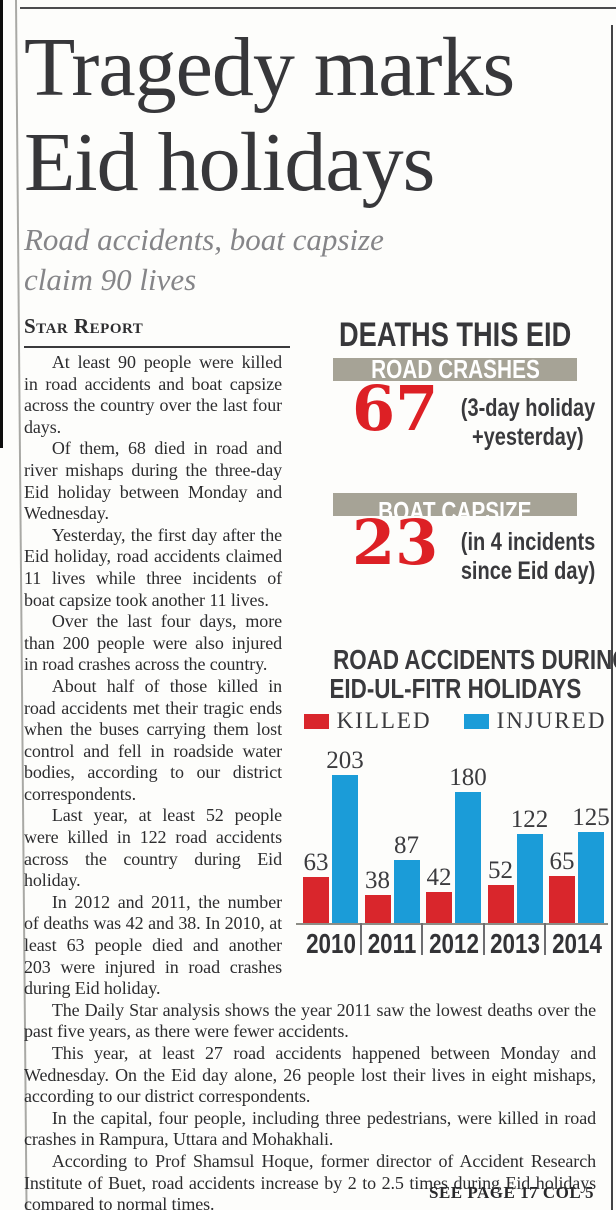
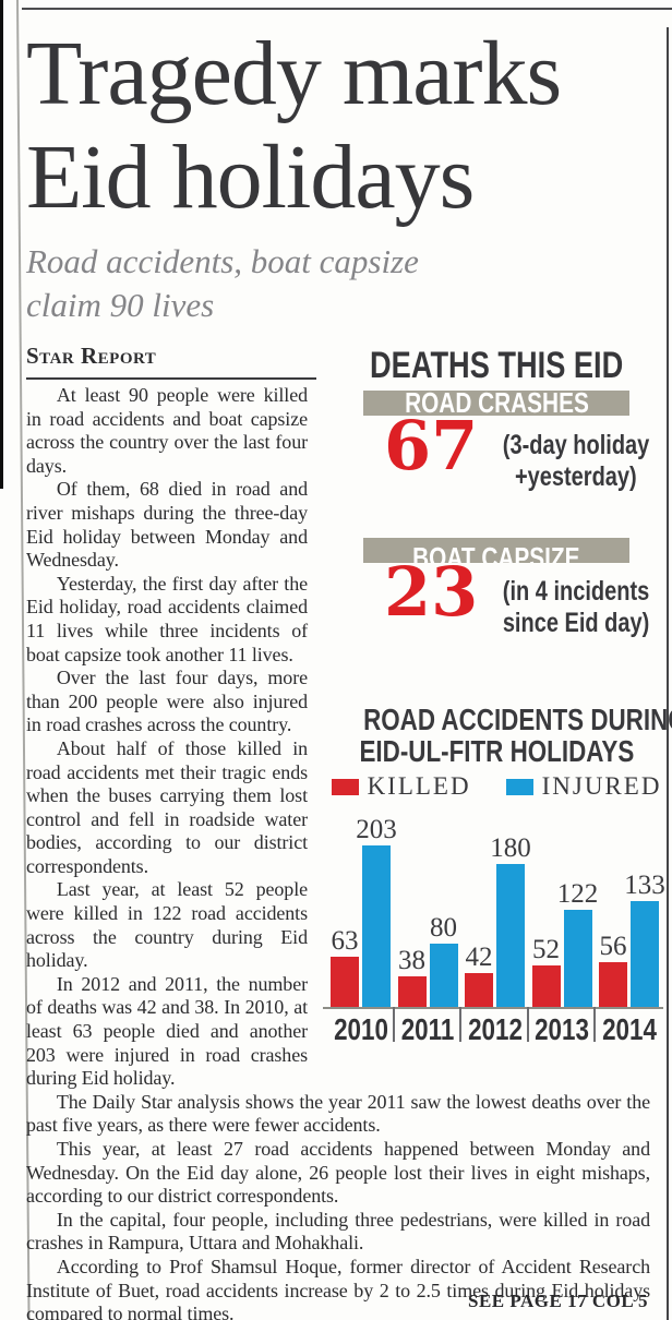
INJURED/2011: 87 -> 80
KILLED/2014: 65 -> 56
INJURED/2014: 125 -> 133
